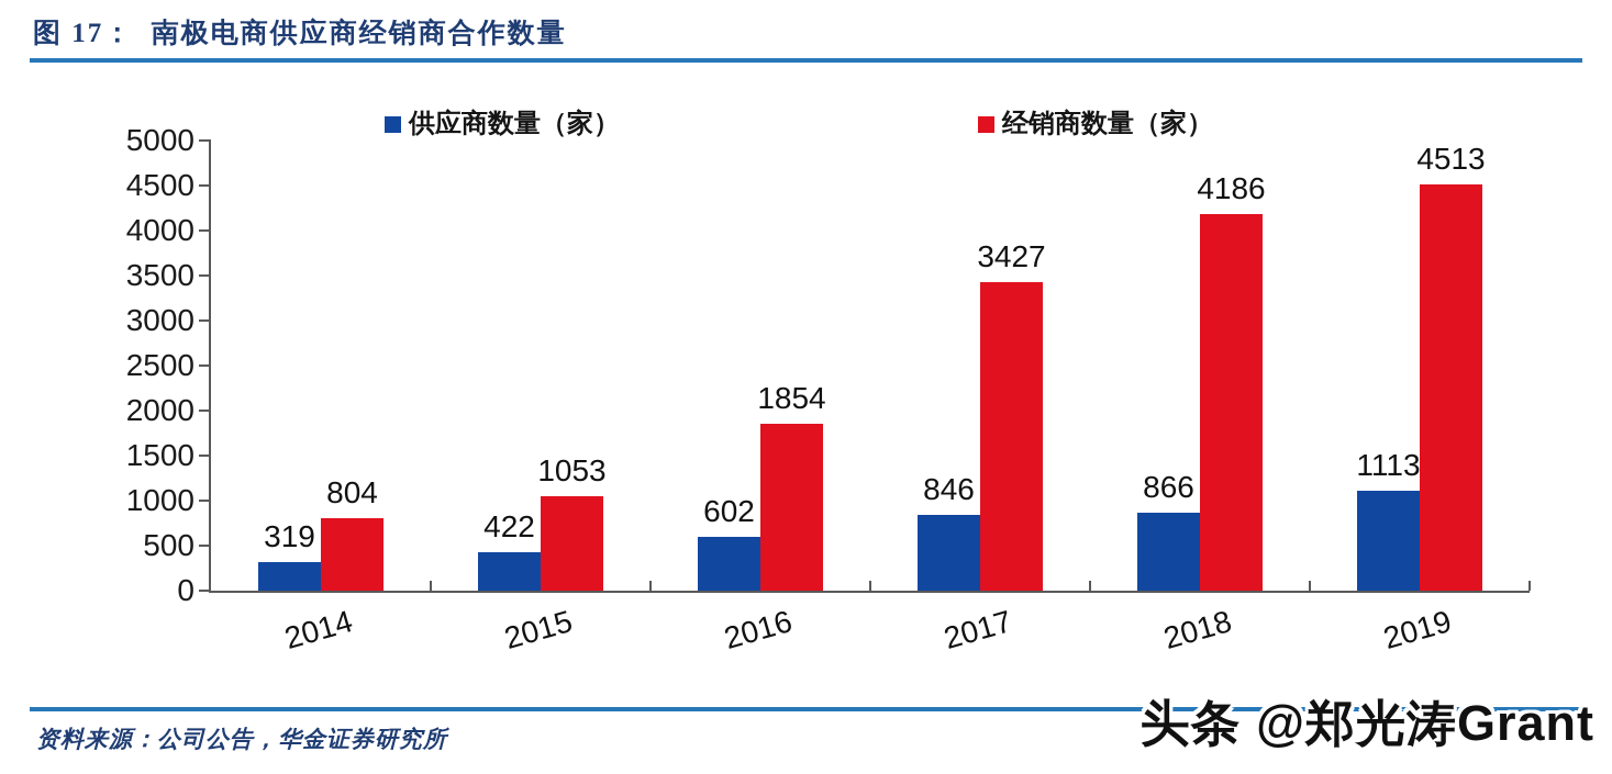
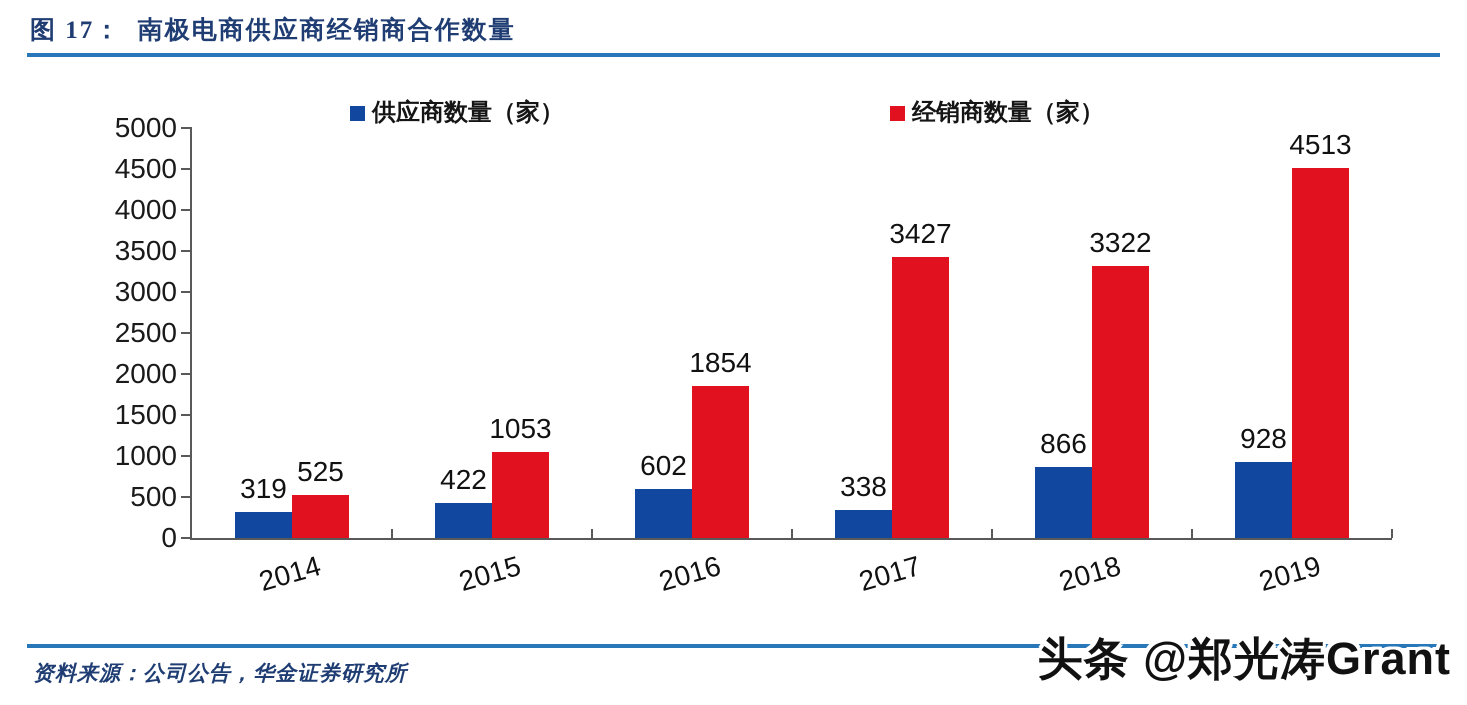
经销商数量（家）/2014: 804 -> 525
供应商数量（家）/2017: 846 -> 338
经销商数量（家）/2018: 4186 -> 3322
供应商数量（家）/2019: 1113 -> 928
